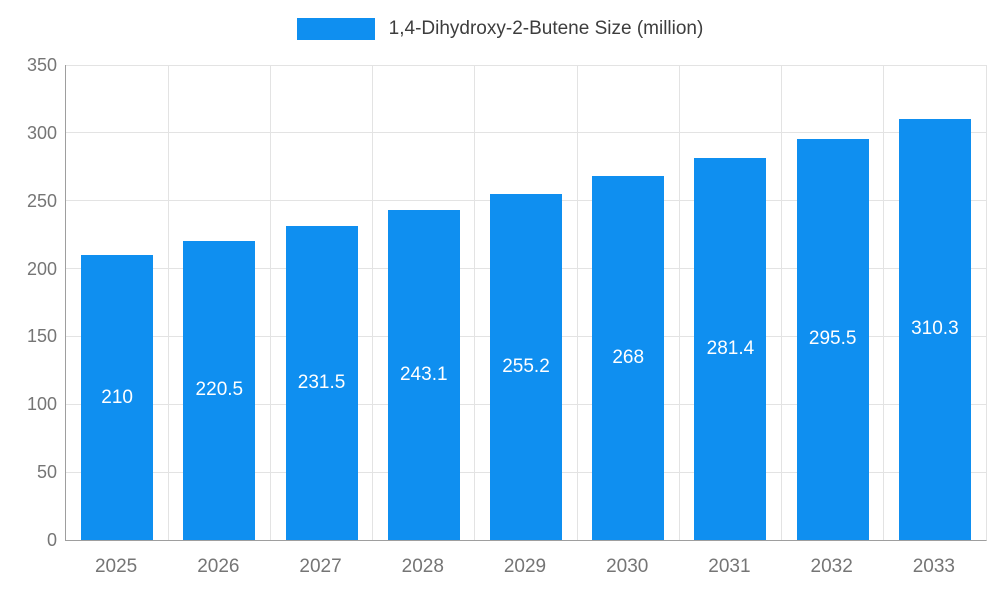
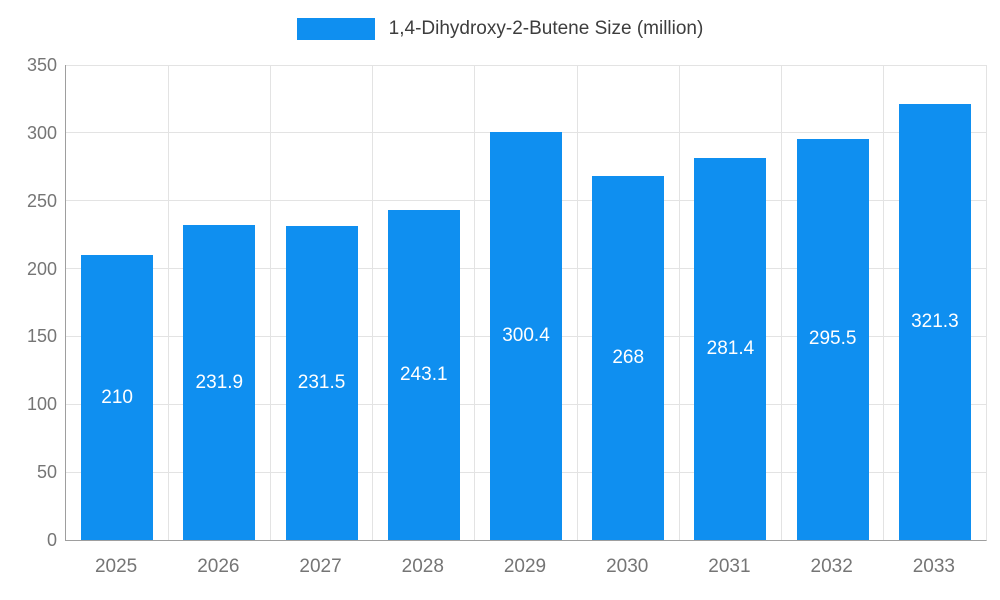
2026: 220.5 -> 231.9
2029: 255.2 -> 300.4
2033: 310.3 -> 321.3
